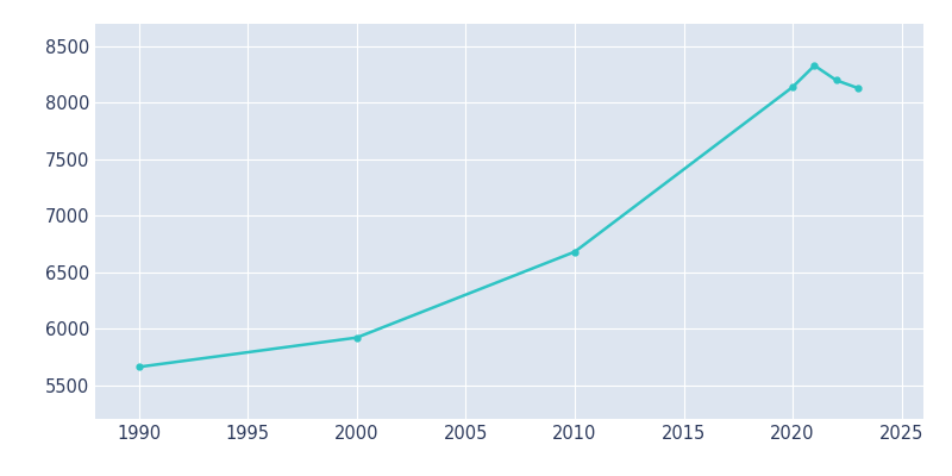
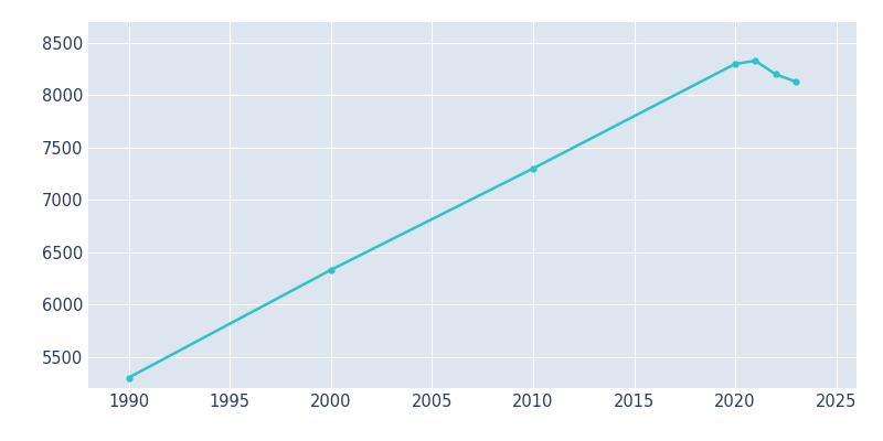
1990: 5660 -> 5300
2000: 5920 -> 6330
2010: 6680 -> 7300
2020: 8140 -> 8300
